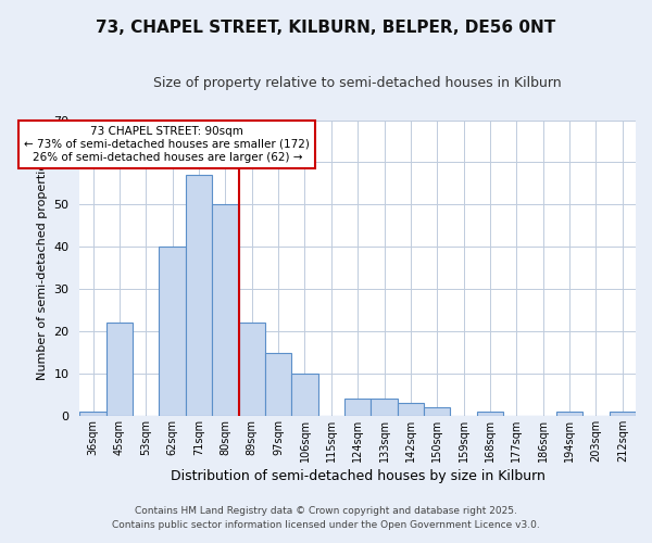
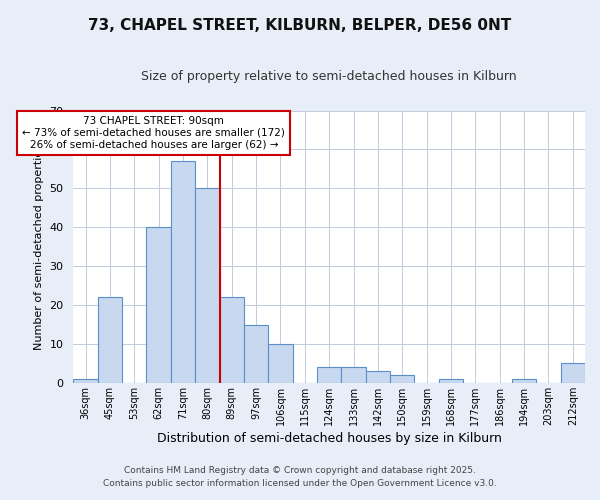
212sqm: 1 -> 5
